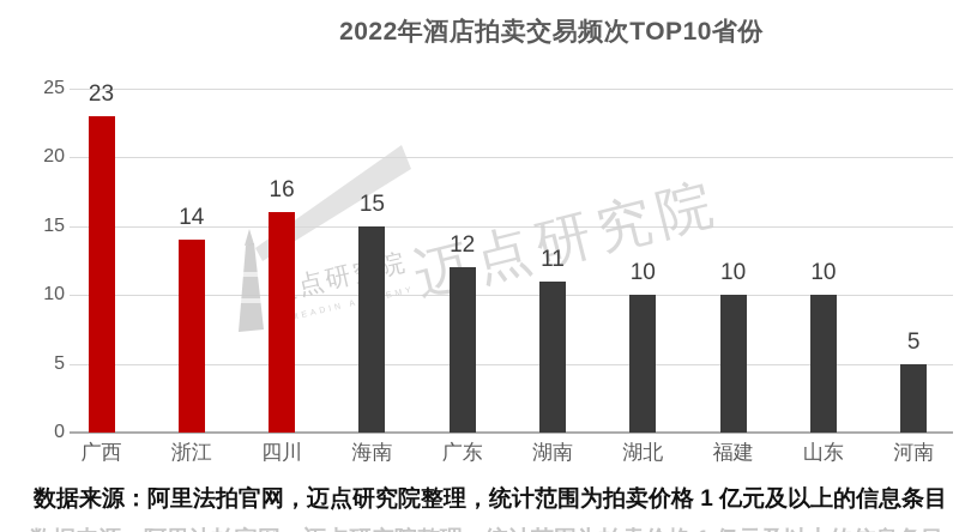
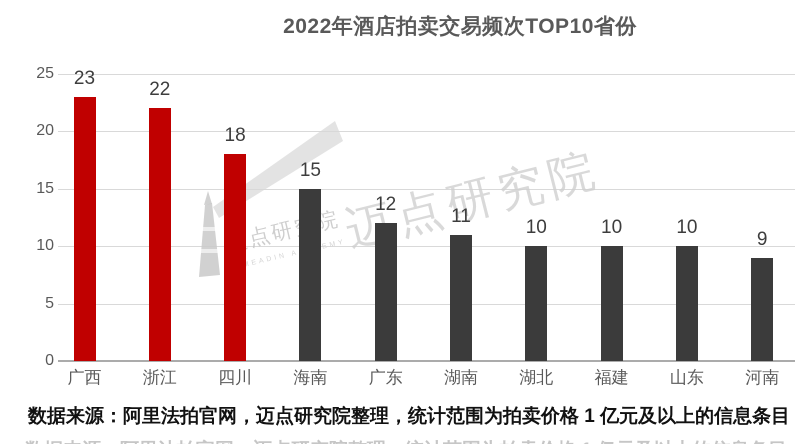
浙江: 14 -> 22
四川: 16 -> 18
河南: 5 -> 9
